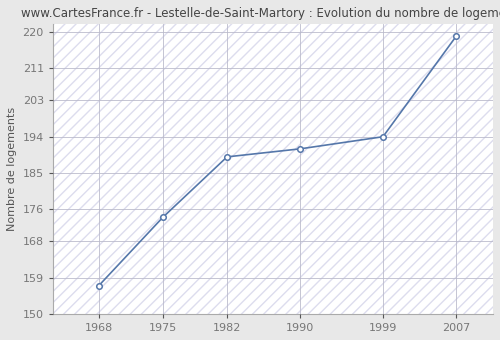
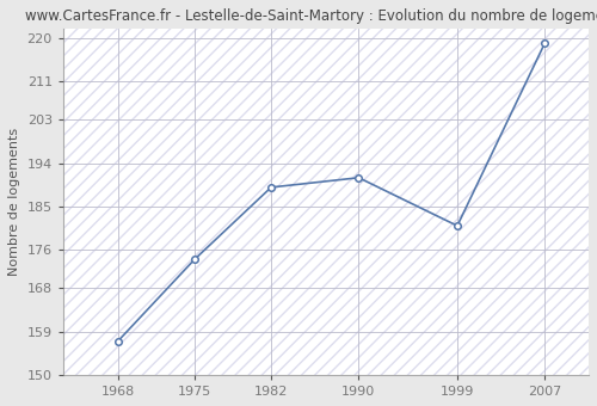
1999: 194 -> 181
